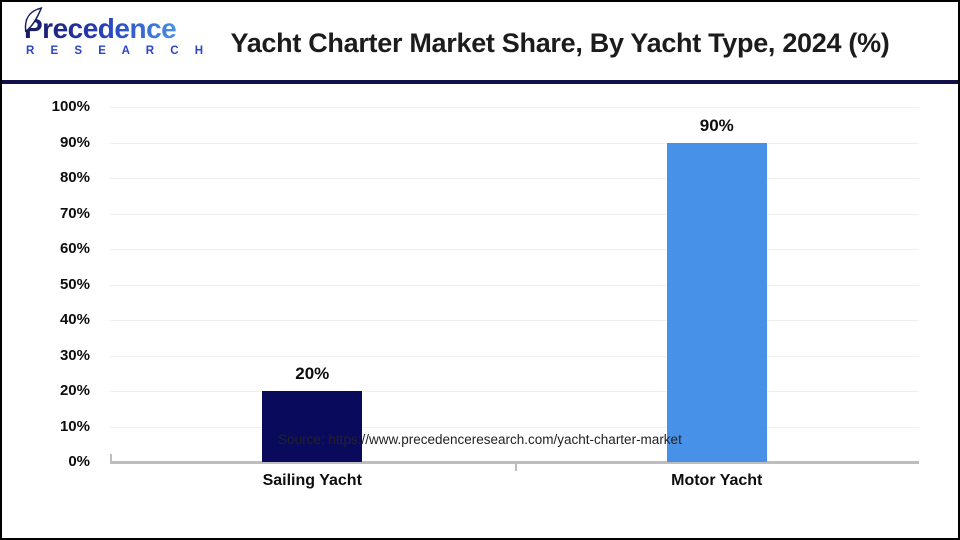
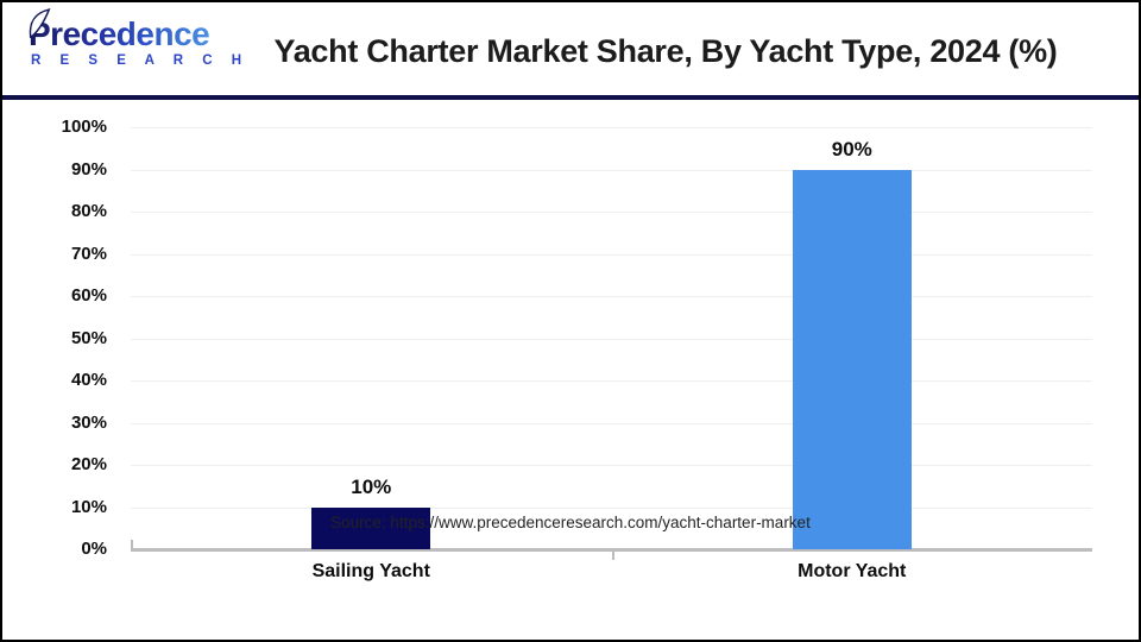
Sailing Yacht: 20% -> 10%
